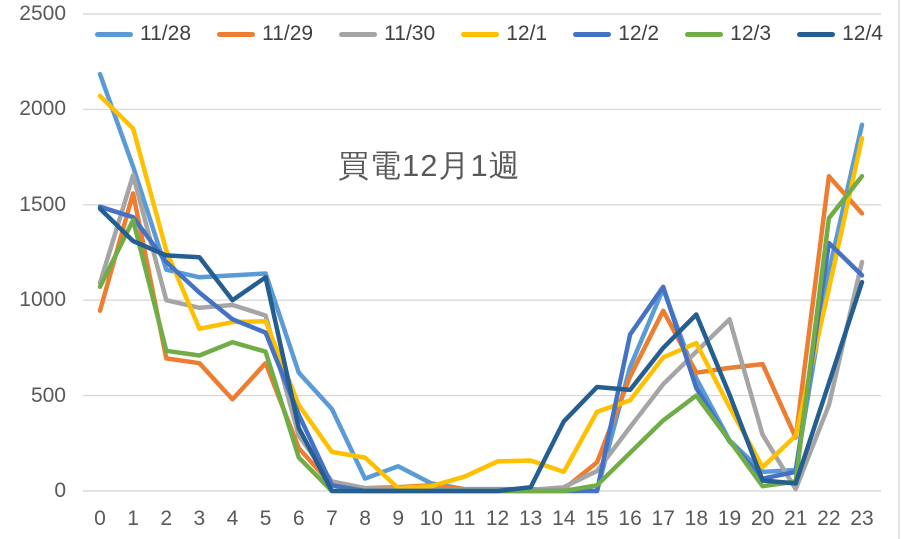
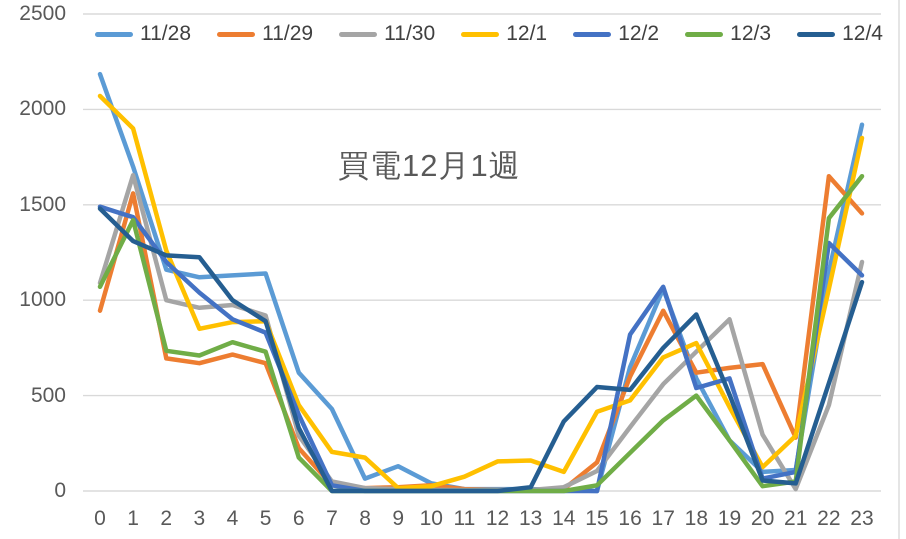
11/29/4: 480 -> 720
12/4/5: 1120 -> 890
12/2/19: 260 -> 590
